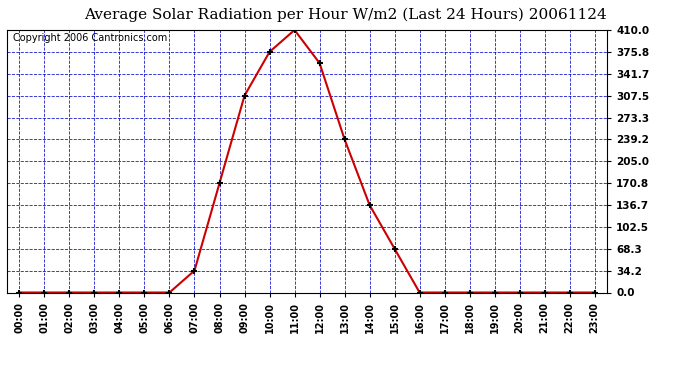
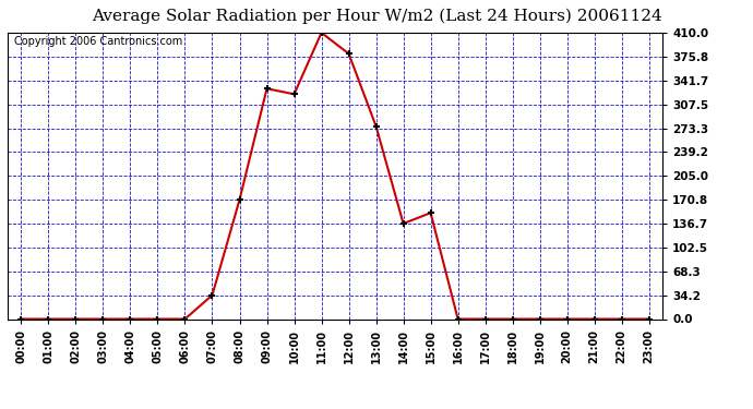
09:00: 308 -> 330
10:00: 376 -> 322
12:00: 358 -> 380
13:00: 239 -> 276
15:00: 68 -> 152
